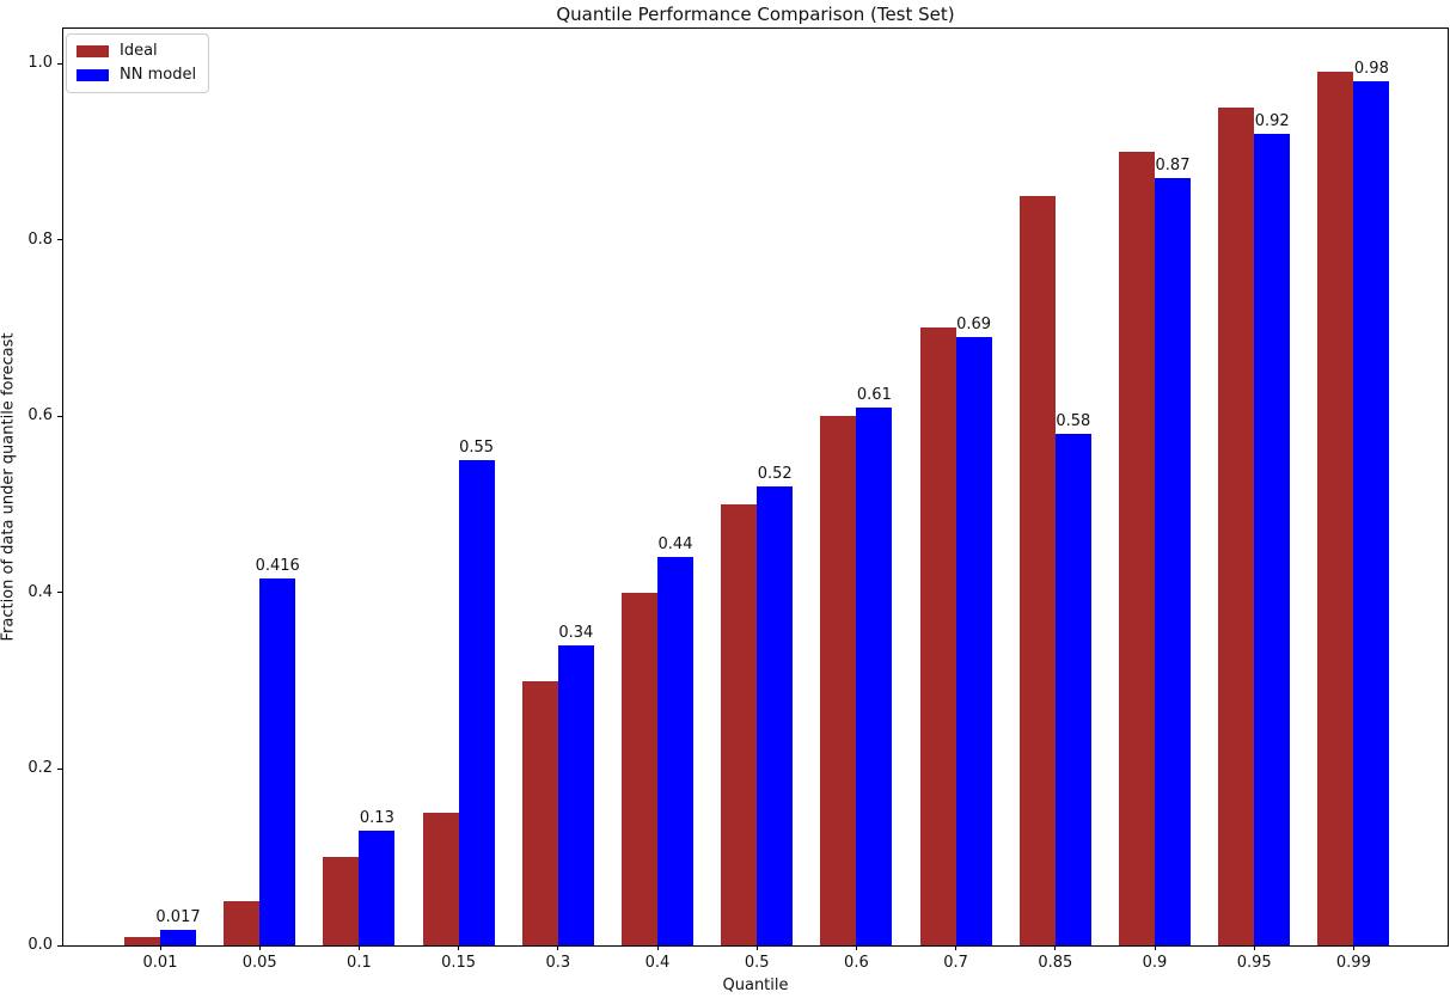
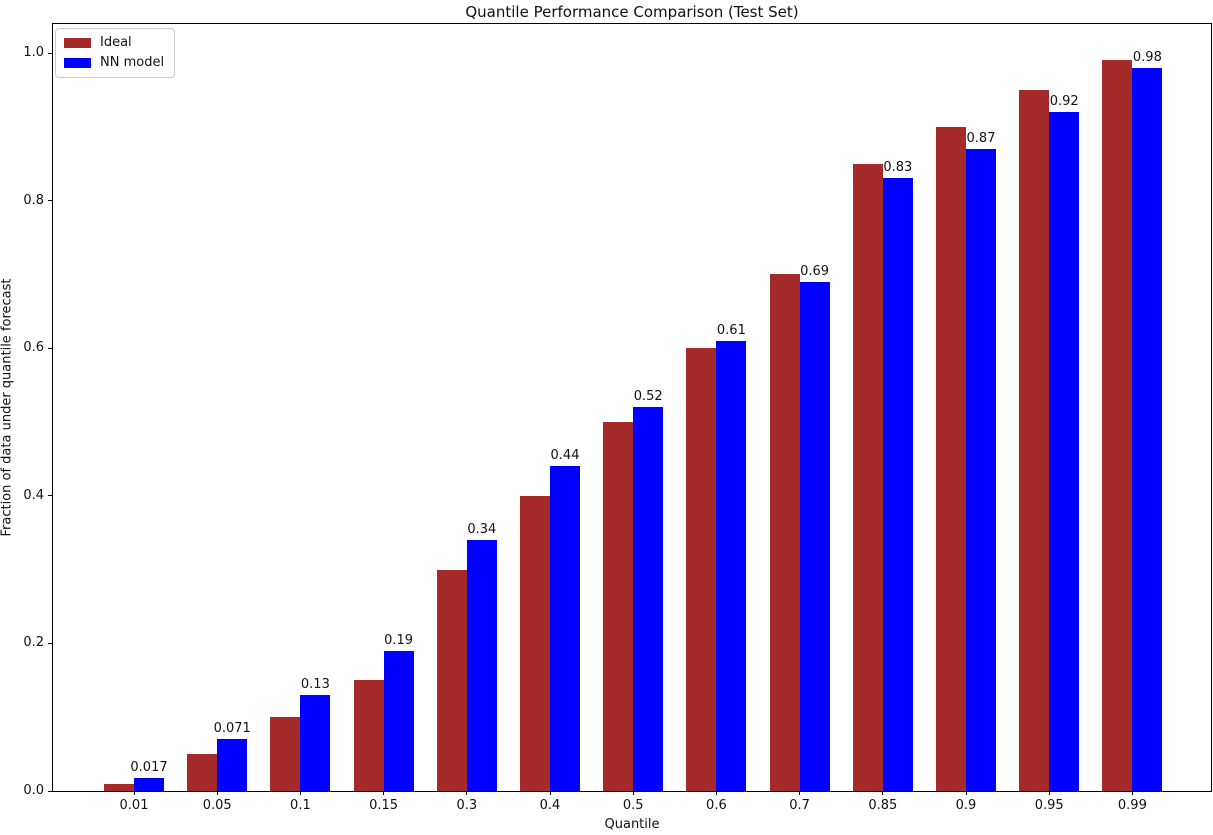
NN model/0.05: 0.416 -> 0.071
NN model/0.15: 0.55 -> 0.19
NN model/0.85: 0.58 -> 0.83
